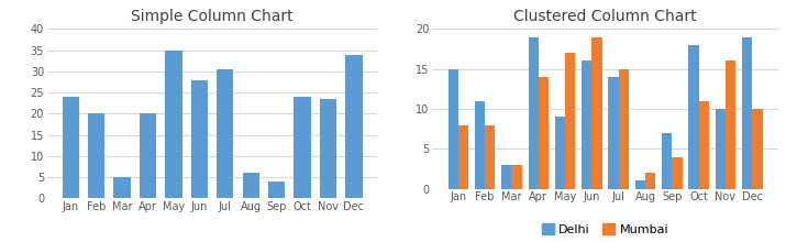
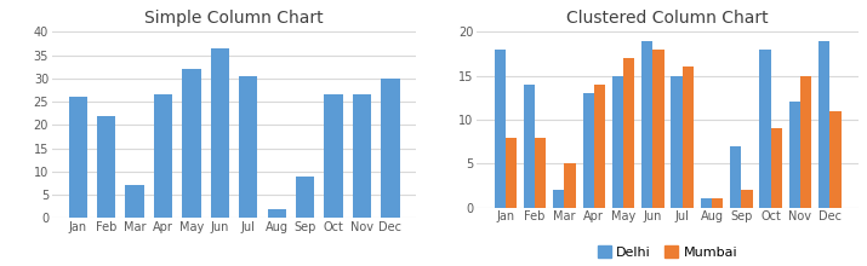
Simple Column Chart/Jan: 24.0 -> 26.0
Simple Column Chart/Feb: 20.0 -> 22.0
Simple Column Chart/Mar: 5.0 -> 7.0
Simple Column Chart/Apr: 20.0 -> 26.5
Simple Column Chart/May: 35.0 -> 32.0
Simple Column Chart/Jun: 28.0 -> 36.5
Simple Column Chart/Aug: 6.0 -> 2.0
Simple Column Chart/Sep: 4.0 -> 9.0
Simple Column Chart/Oct: 24.0 -> 26.5
Simple Column Chart/Nov: 23.5 -> 26.5
Simple Column Chart/Dec: 34.0 -> 30.0
Clustered Column Chart/Delhi/Jan: 15 -> 18
Clustered Column Chart/Delhi/Feb: 11 -> 14
Clustered Column Chart/Delhi/Mar: 3 -> 2
Clustered Column Chart/Mumbai/Mar: 3 -> 5
Clustered Column Chart/Delhi/Apr: 19 -> 13
Clustered Column Chart/Delhi/May: 9 -> 15
Clustered Column Chart/Delhi/Jun: 16 -> 19
Clustered Column Chart/Mumbai/Jun: 19 -> 18
Clustered Column Chart/Delhi/Jul: 14 -> 15
Clustered Column Chart/Mumbai/Jul: 15 -> 16
Clustered Column Chart/Mumbai/Aug: 2 -> 1
Clustered Column Chart/Mumbai/Sep: 4 -> 2
Clustered Column Chart/Mumbai/Oct: 11 -> 9
Clustered Column Chart/Delhi/Nov: 10 -> 12
Clustered Column Chart/Mumbai/Nov: 16 -> 15
Clustered Column Chart/Mumbai/Dec: 10 -> 11
